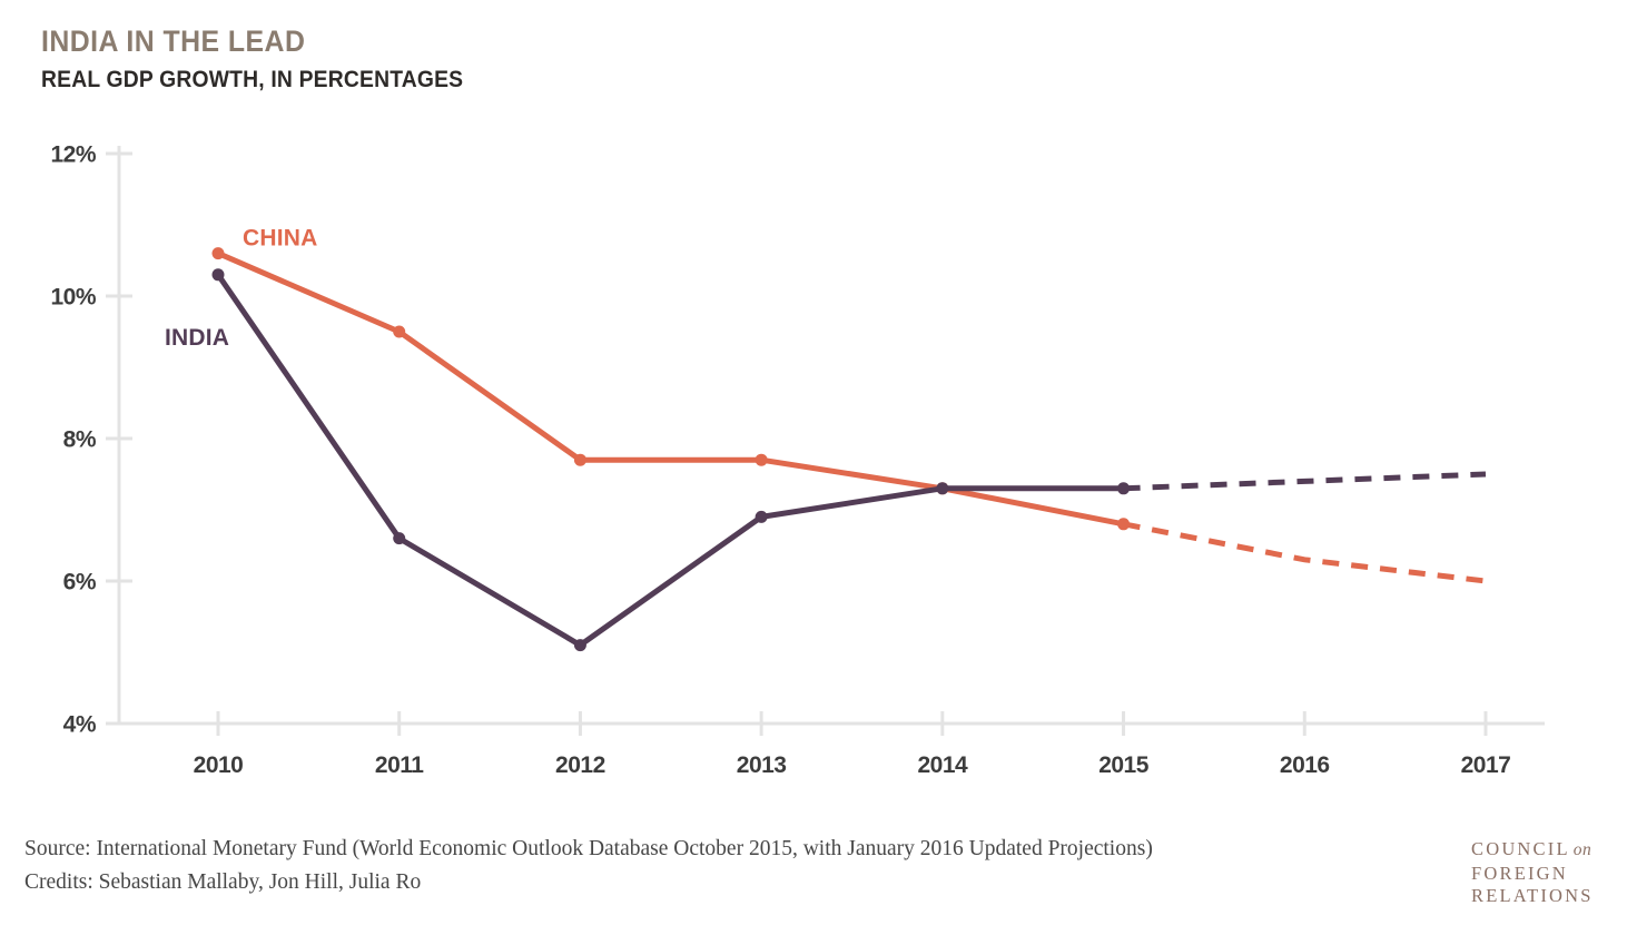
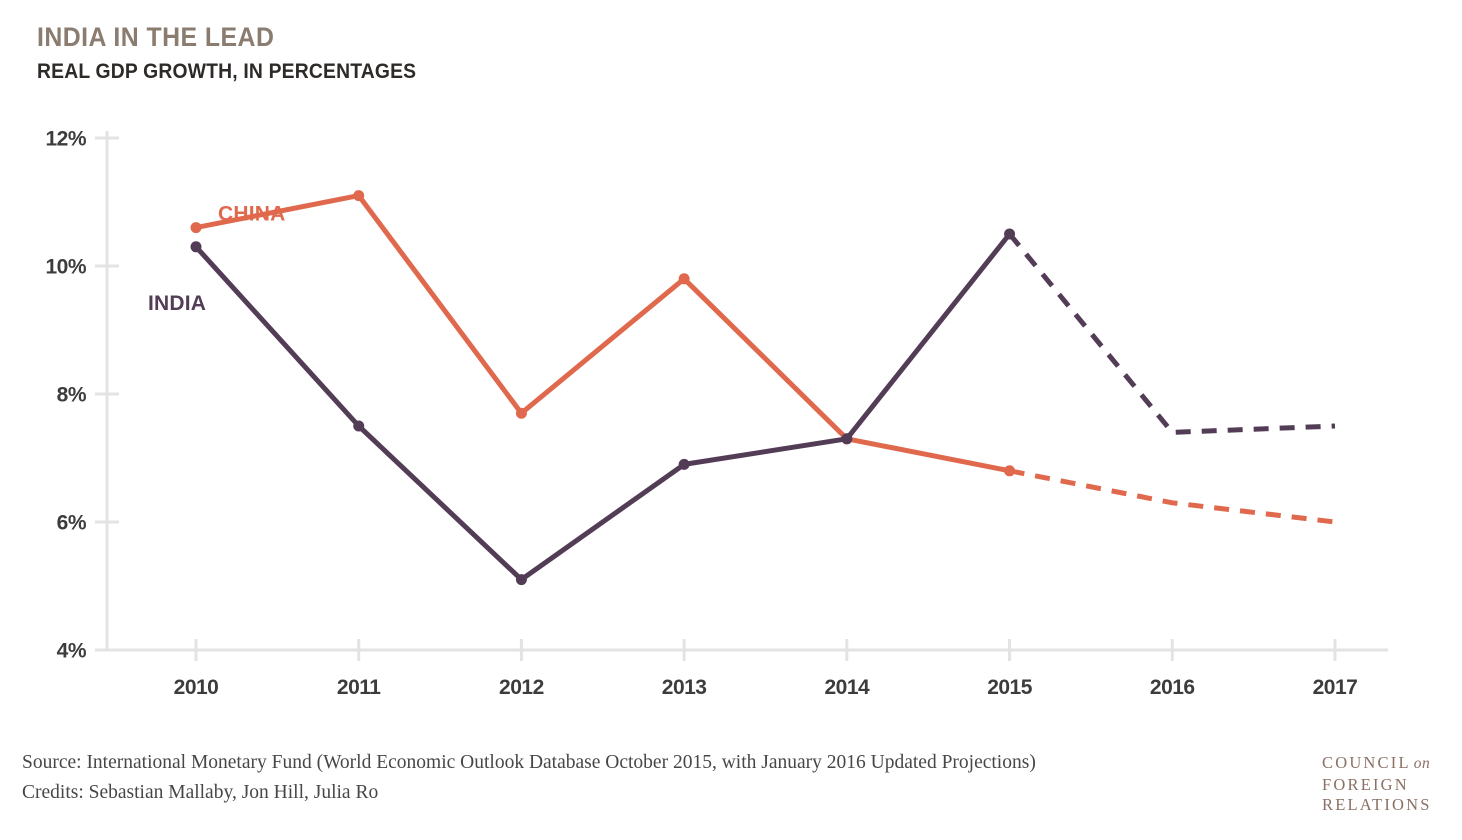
CHINA/2011: 9.5% -> 11.1%
INDIA/2011: 6.6% -> 7.5%
CHINA/2013: 7.7% -> 9.8%
INDIA/2015: 7.3% -> 10.5%
